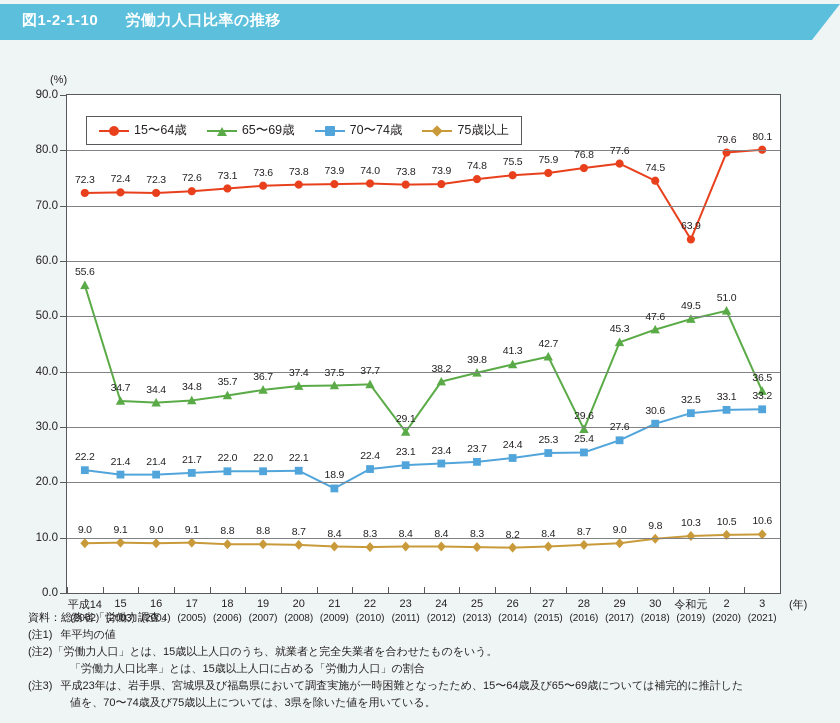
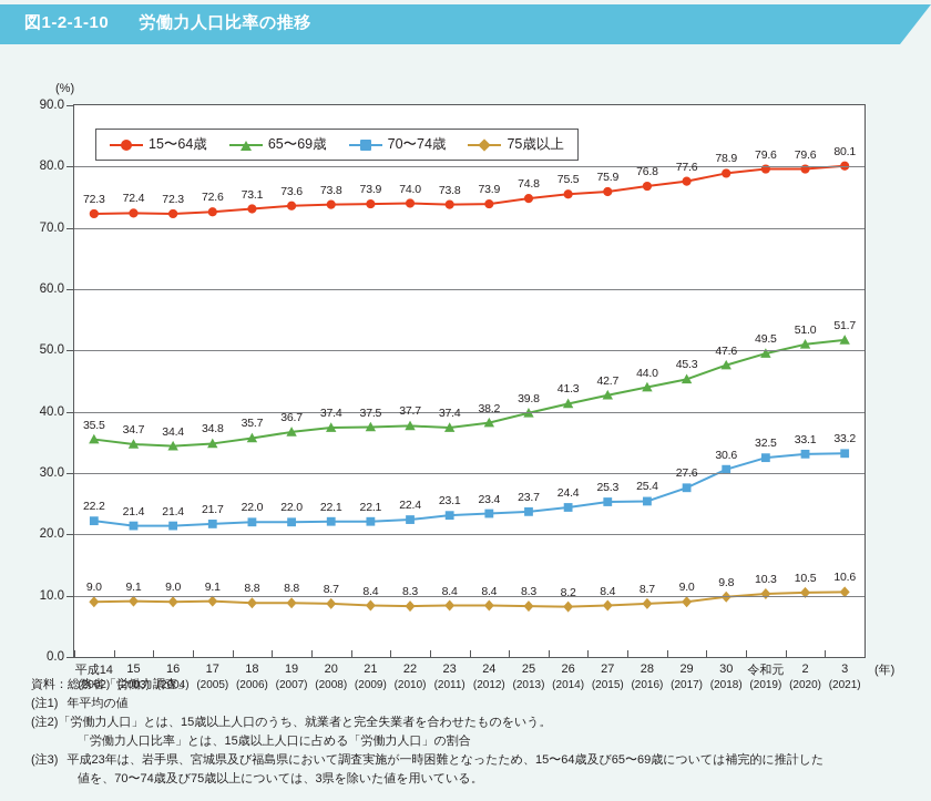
65〜69歳/平成14: 55.6 -> 35.5
70〜74歳/21: 18.9 -> 22.1
65〜69歳/23: 29.1 -> 37.4
65〜69歳/28: 29.6 -> 44.0
15〜64歳/30: 74.5 -> 78.9
15〜64歳/令和元: 63.9 -> 79.6
65〜69歳/3: 36.5 -> 51.7
